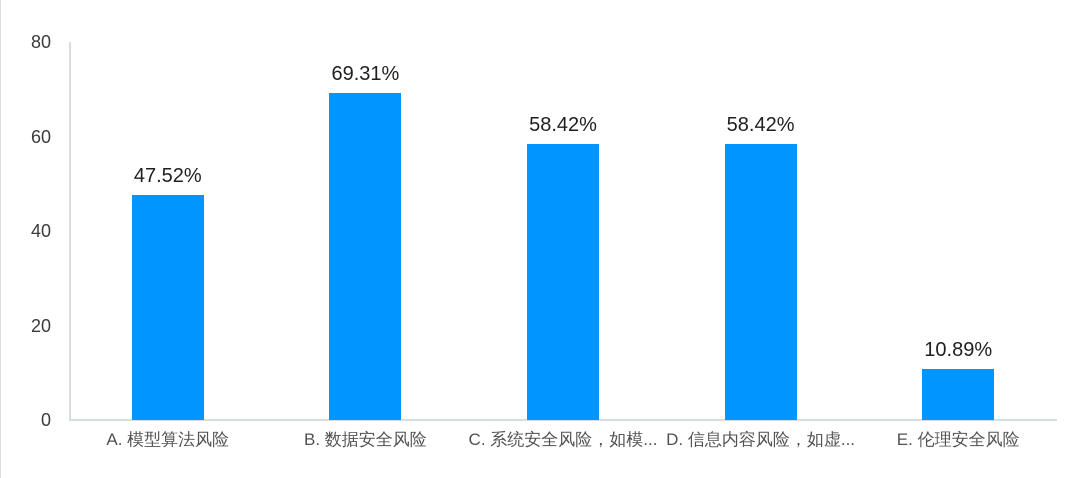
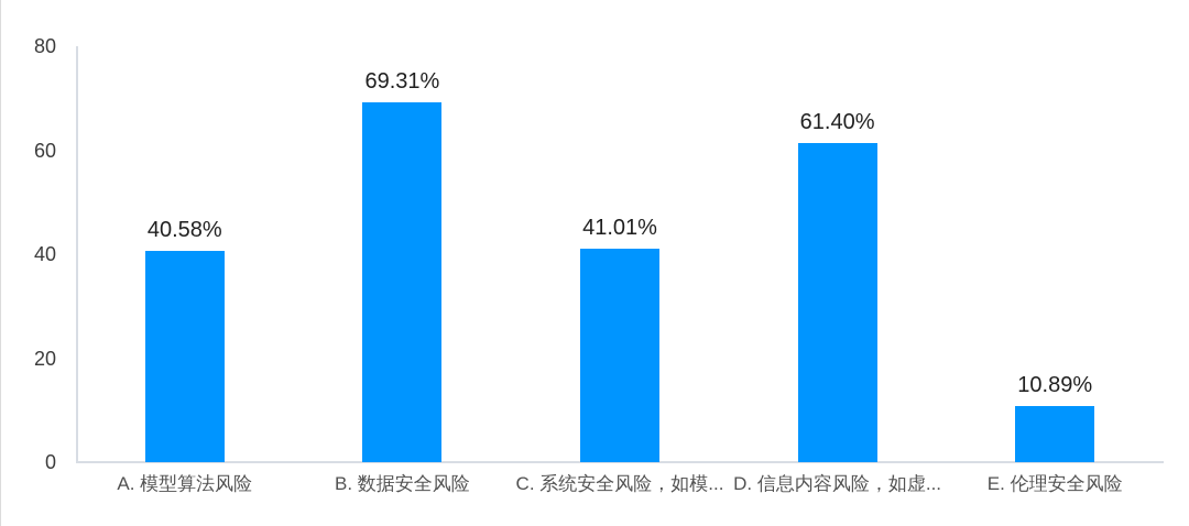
A. 模型算法风险: 47.52% -> 40.58%
C. 系统安全风险，如模...: 58.42% -> 41.01%
D. 信息内容风险，如虚...: 58.42% -> 61.40%
